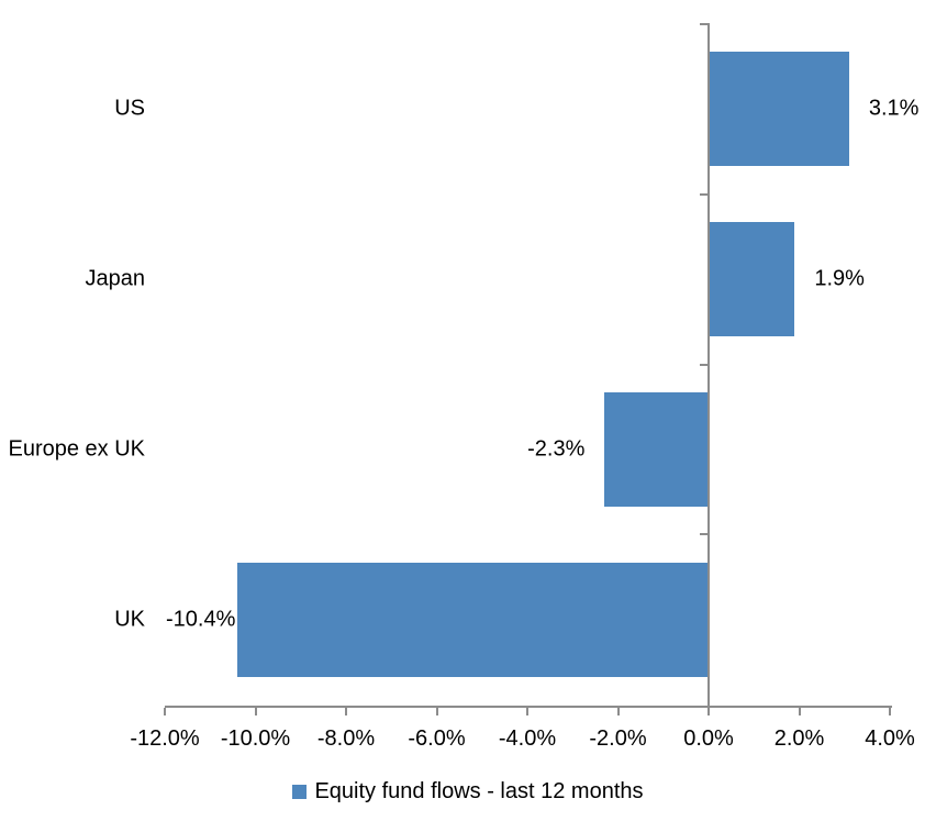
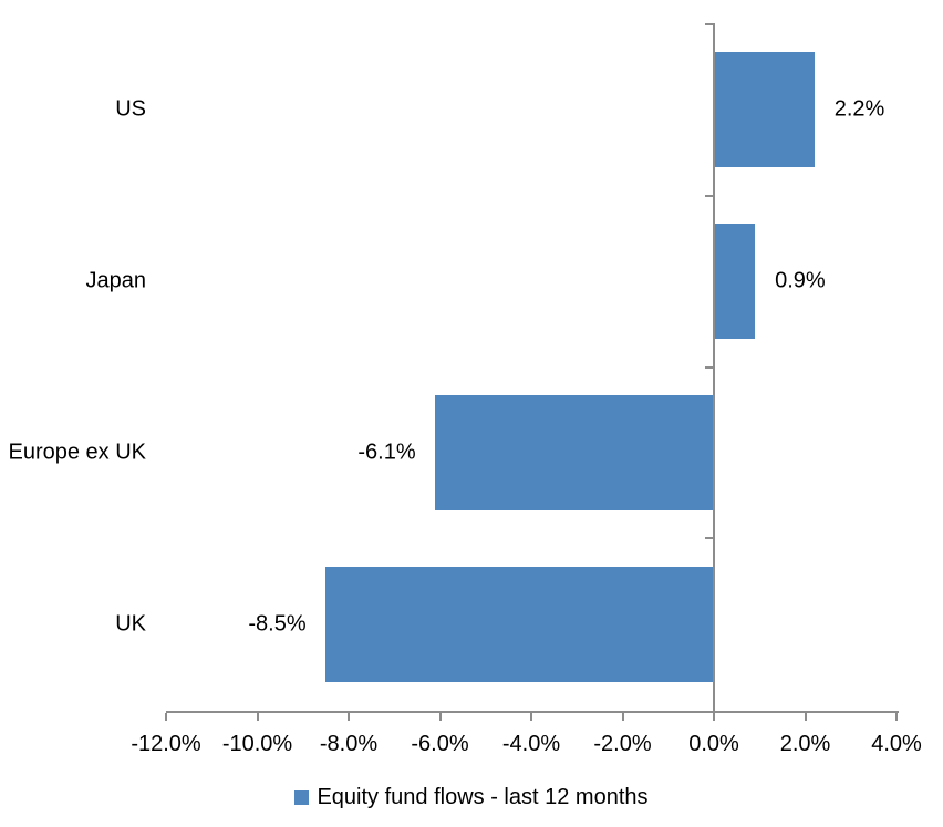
US: 3.1% -> 2.2%
Japan: 1.9% -> 0.9%
Europe ex UK: -2.3% -> -6.1%
UK: -10.4% -> -8.5%
